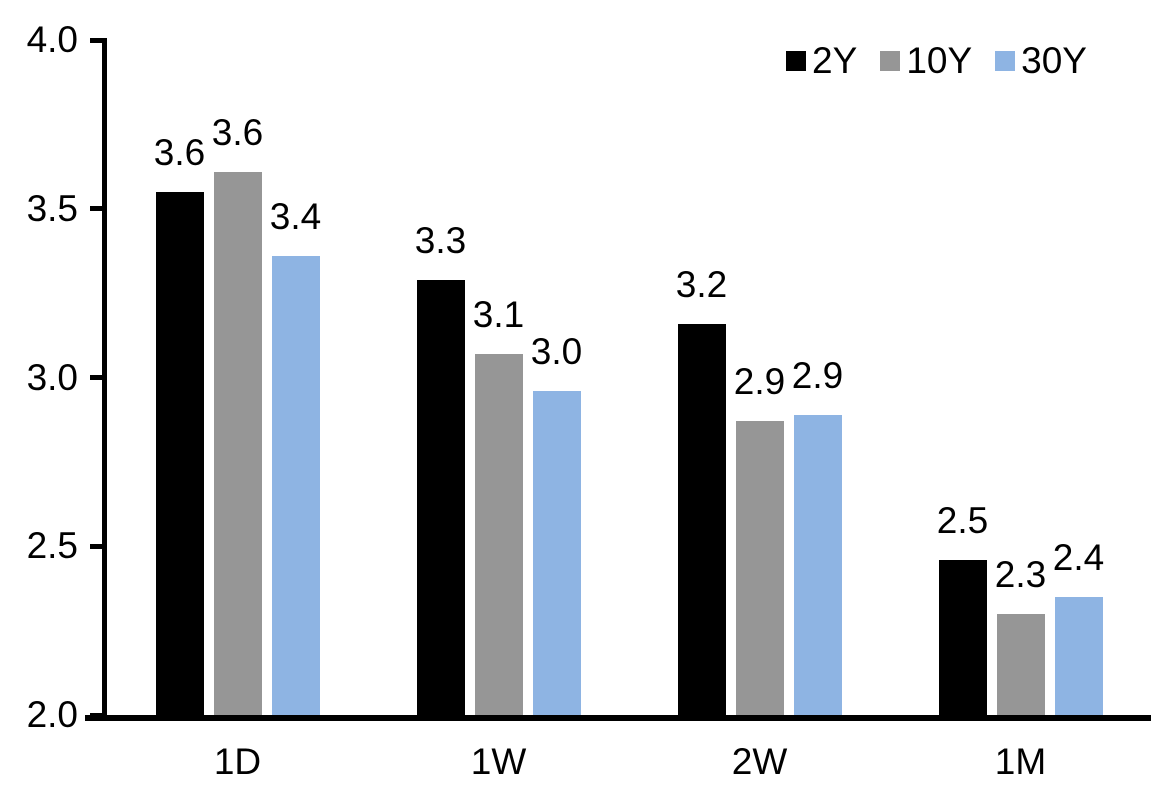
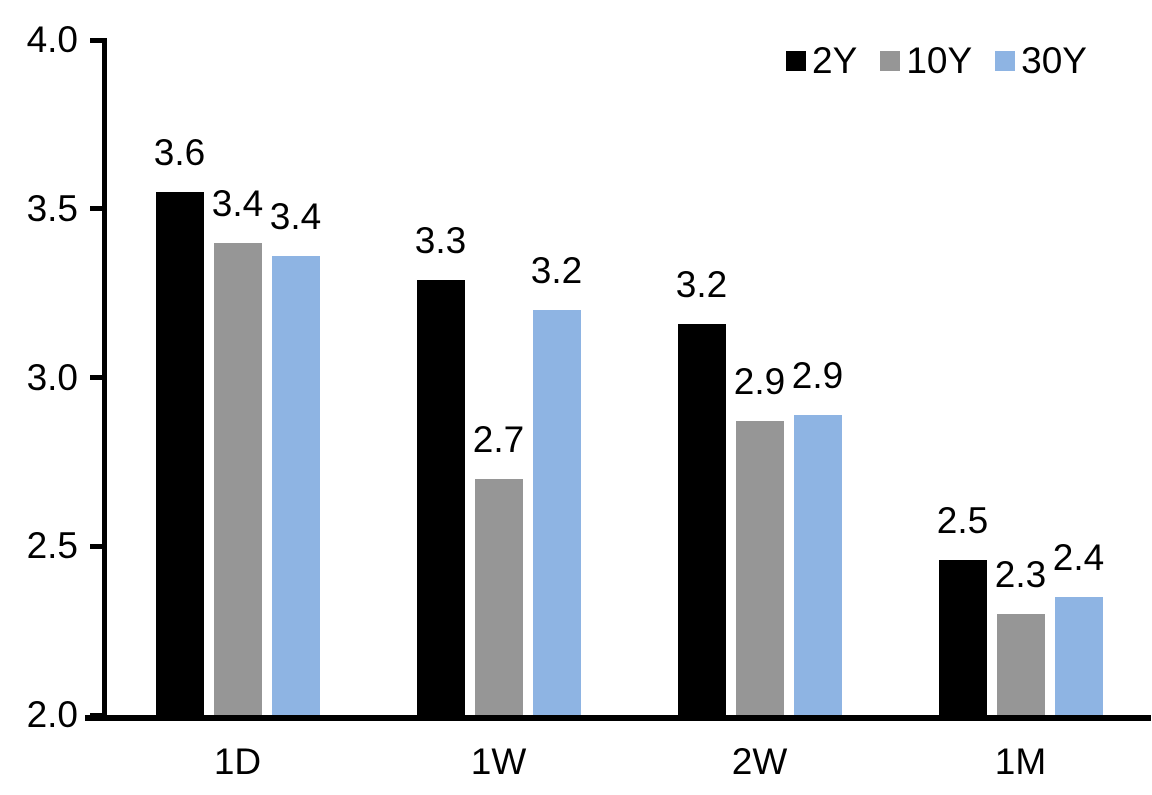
10Y/1D: 3.6 -> 3.4
10Y/1W: 3.1 -> 2.7
30Y/1W: 3.0 -> 3.2
